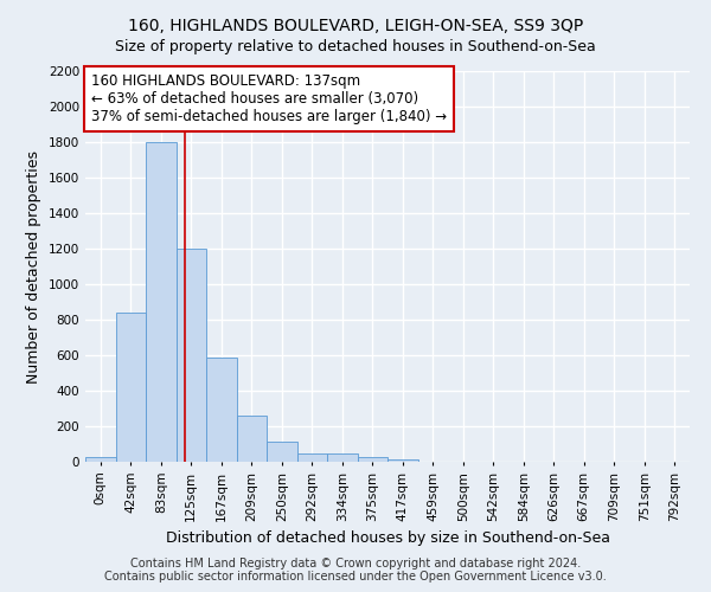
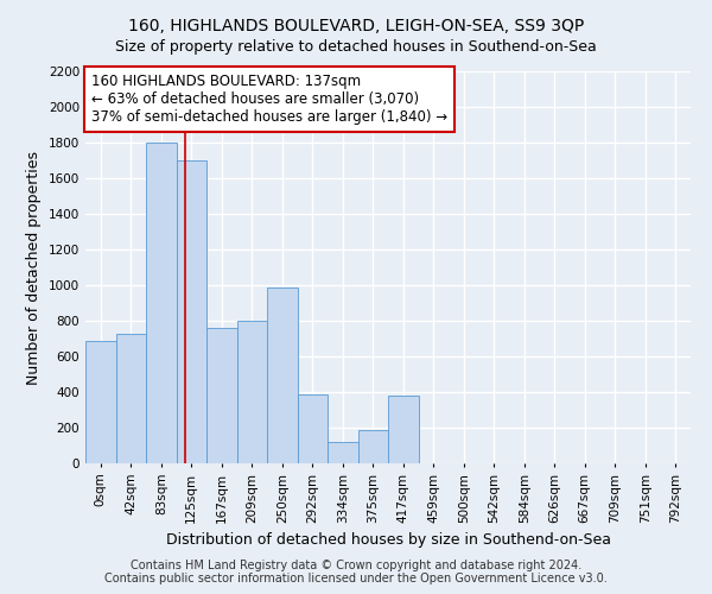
0sqm: 20 -> 690
42sqm: 840 -> 730
125sqm: 1200 -> 1700
167sqm: 590 -> 760
209sqm: 260 -> 800
250sqm: 120 -> 990
292sqm: 50 -> 390
334sqm: 40 -> 120
375sqm: 30 -> 190
417sqm: 20 -> 380
